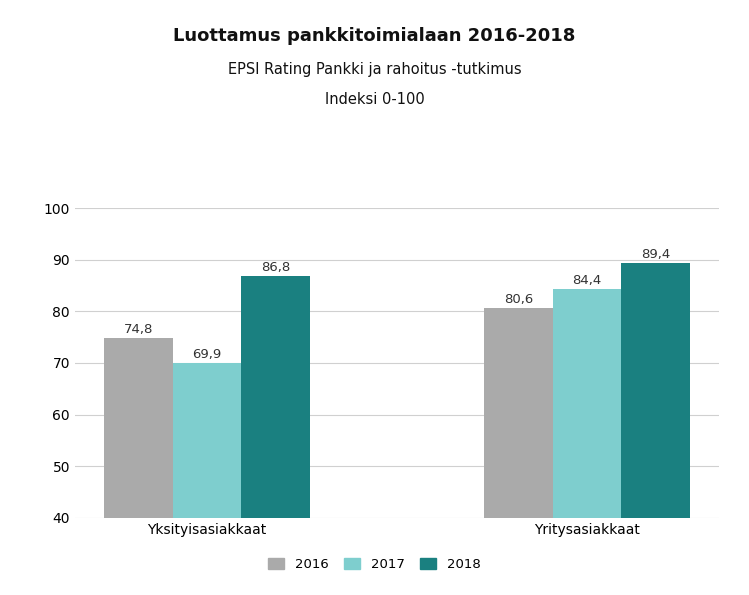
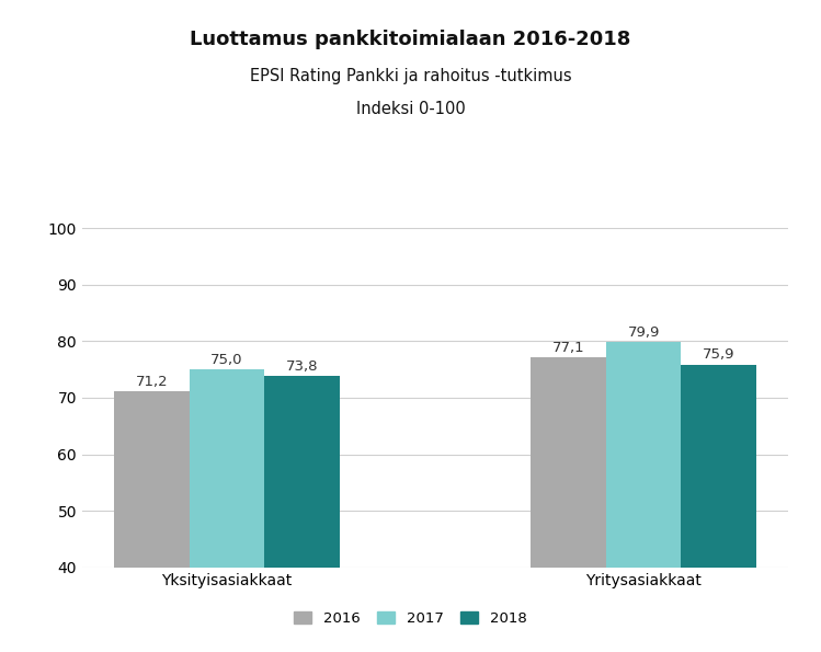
2016/Yksityisasiakkaat: 74,8 -> 71,2
2017/Yksityisasiakkaat: 69,9 -> 75,0
2018/Yksityisasiakkaat: 86,8 -> 73,8
2016/Yritysasiakkaat: 80,6 -> 77,1
2017/Yritysasiakkaat: 84,4 -> 79,9
2018/Yritysasiakkaat: 89,4 -> 75,9
